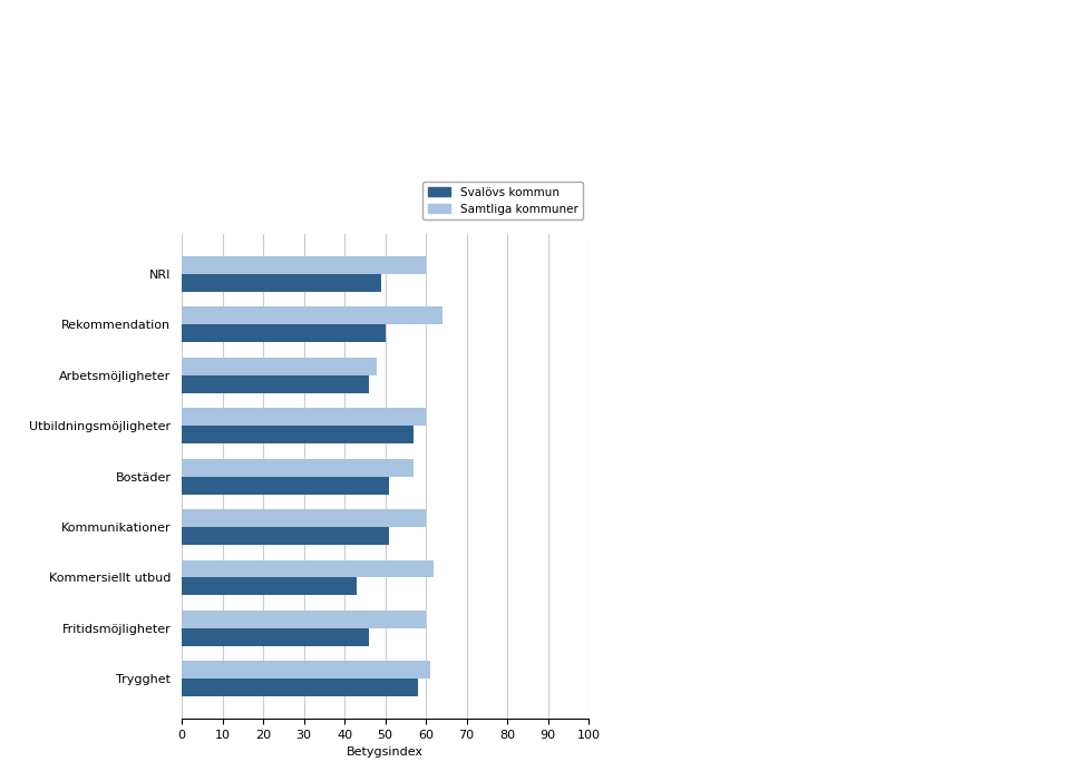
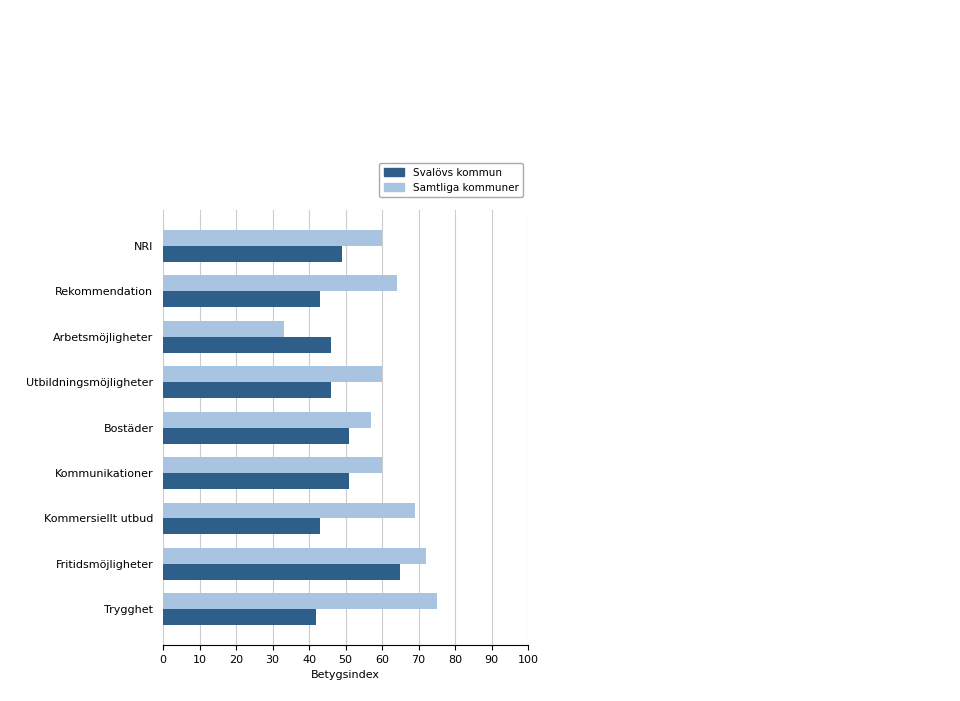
Svalövs kommun/Rekommendation: 50 -> 43
Samtliga kommuner/Arbetsmöjligheter: 48 -> 33
Svalövs kommun/Utbildningsmöjligheter: 57 -> 46
Samtliga kommuner/Kommersiellt utbud: 62 -> 69
Samtliga kommuner/Fritidsmöjligheter: 60 -> 72
Svalövs kommun/Fritidsmöjligheter: 46 -> 65
Samtliga kommuner/Trygghet: 61 -> 75
Svalövs kommun/Trygghet: 58 -> 42
